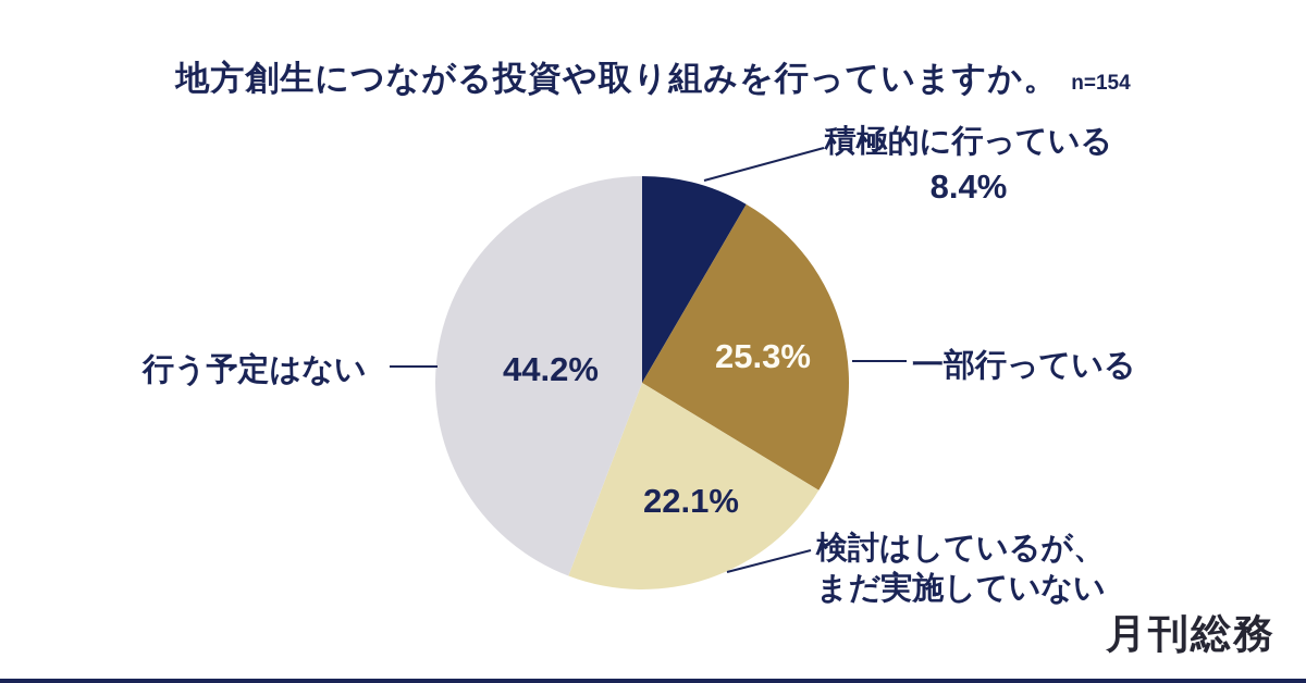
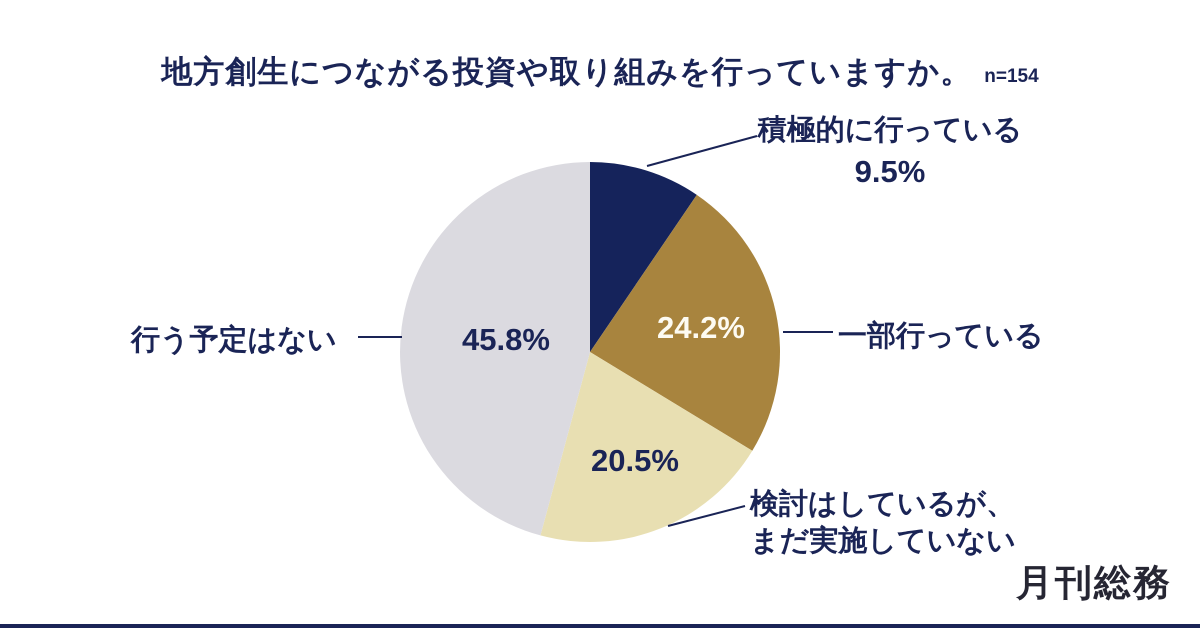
積極的に行っている: 8.4% -> 9.5%
一部行っている: 25.3% -> 24.2%
検討はしているが、まだ実施していない: 22.1% -> 20.5%
行う予定はない: 44.2% -> 45.8%
